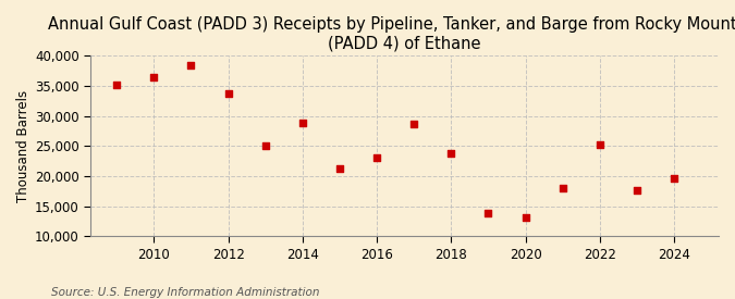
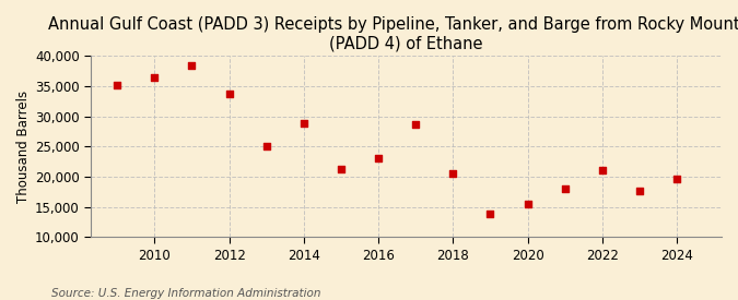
2018: 23,800 -> 20,500
2020: 13,200 -> 15,400
2022: 25,200 -> 21,000
